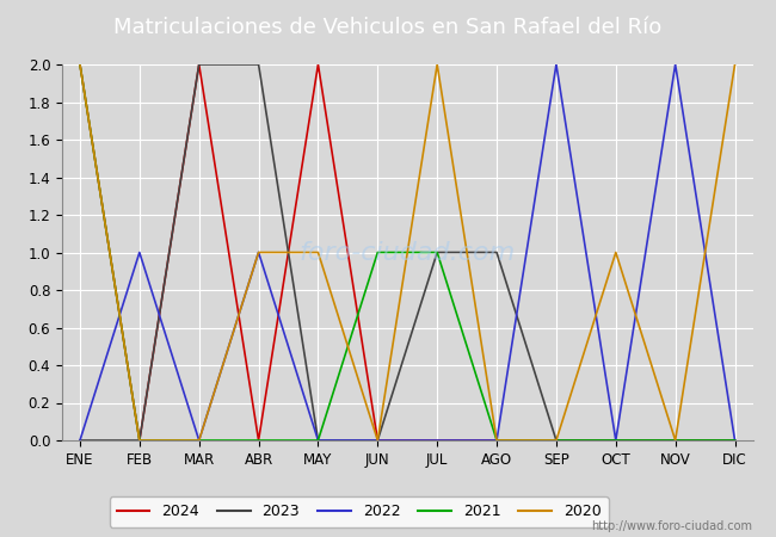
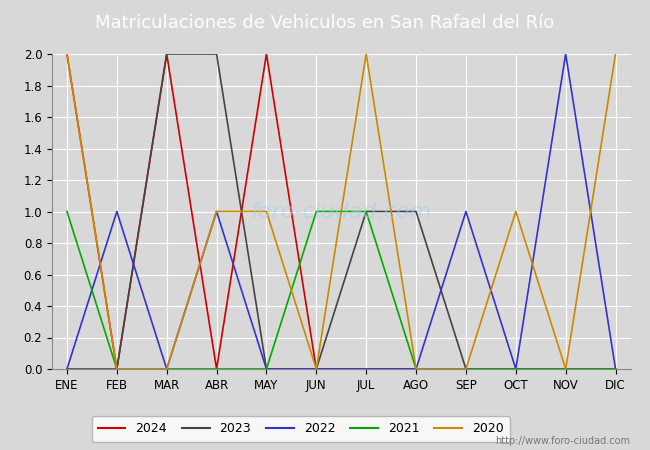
2021/ENE: 2 -> 1
2022/SEP: 2 -> 1
